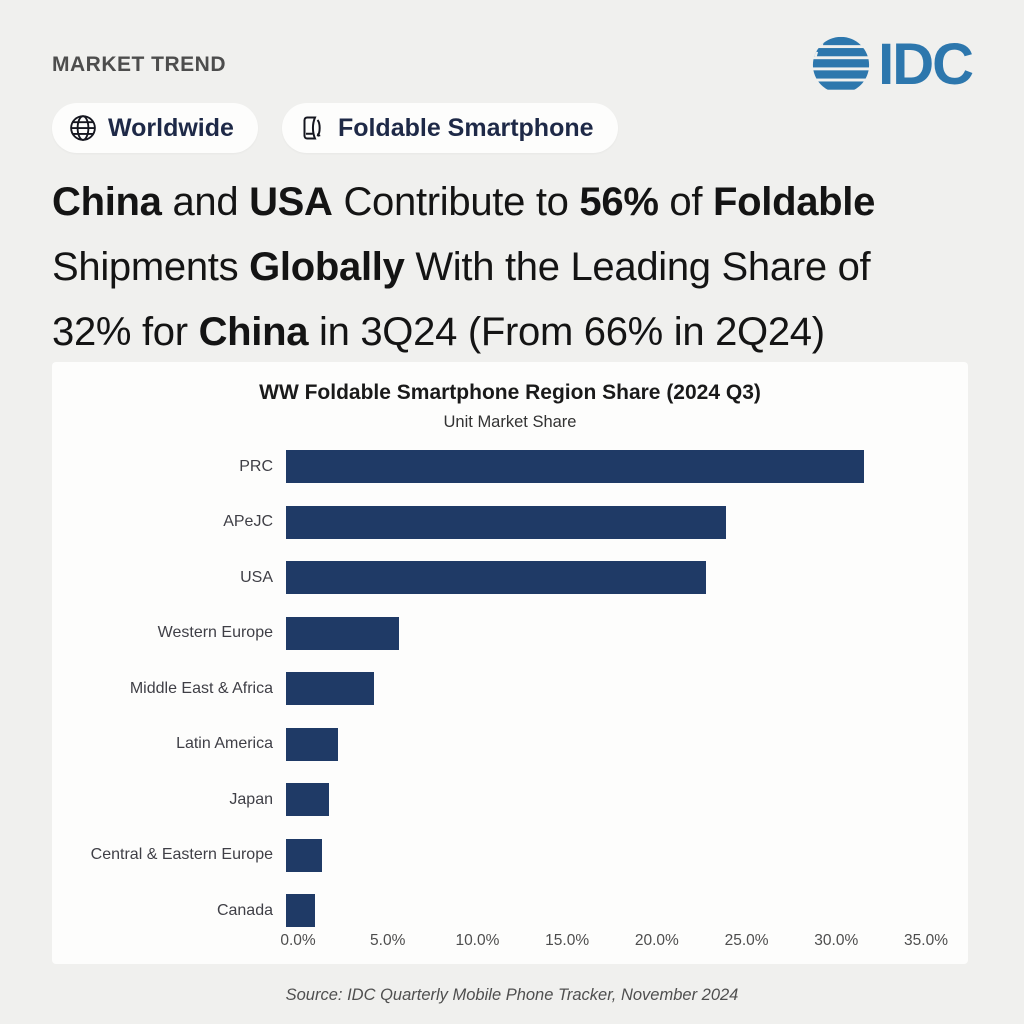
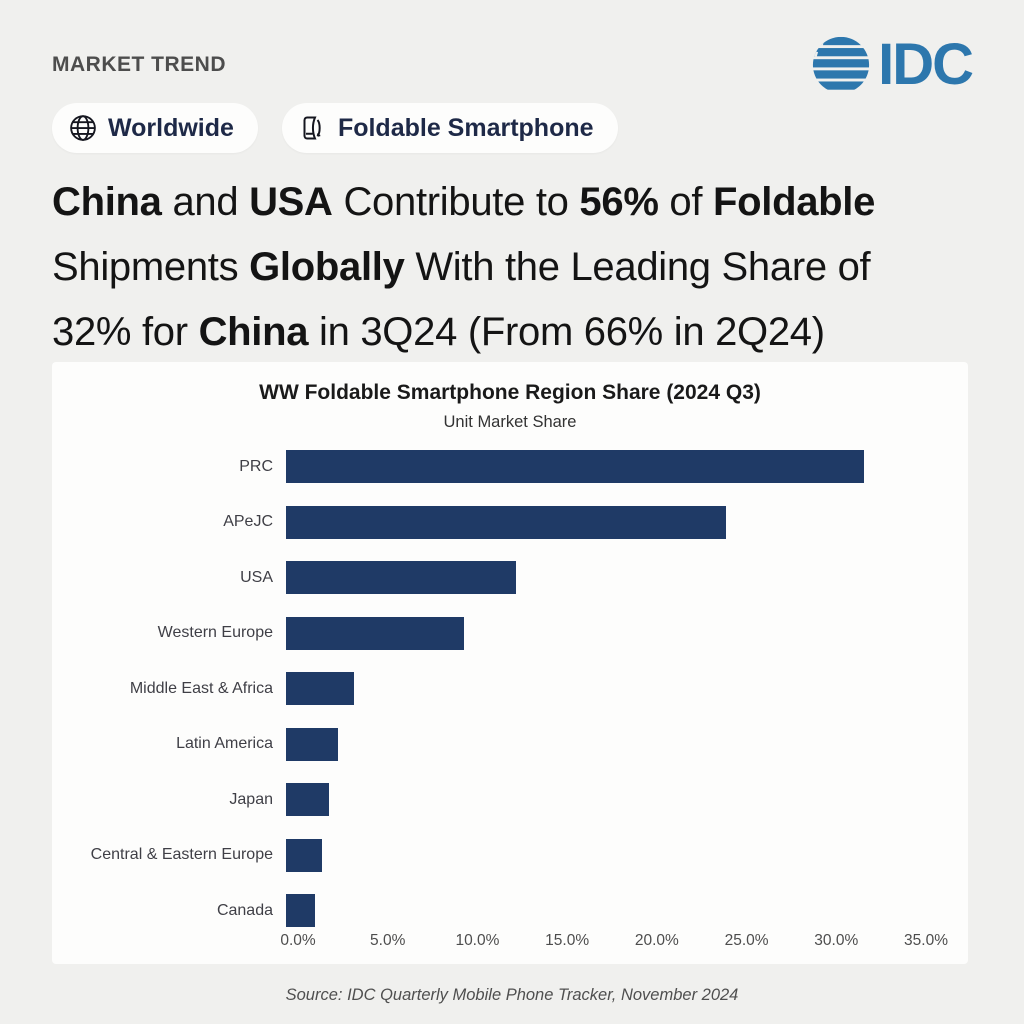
USA: 23.4% -> 12.8%
Western Europe: 6.3% -> 9.9%
Middle East & Africa: 4.9% -> 3.8%
